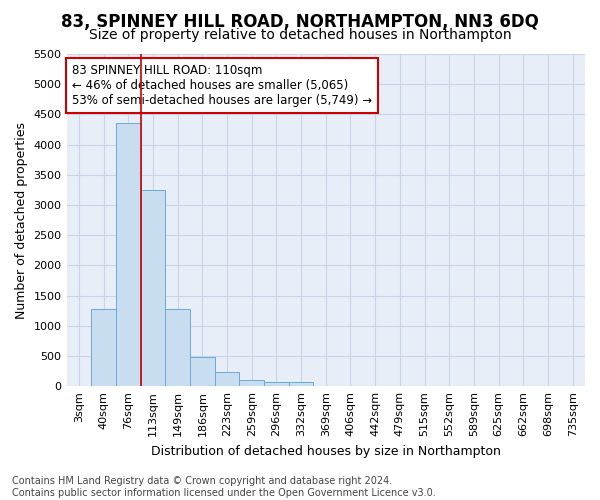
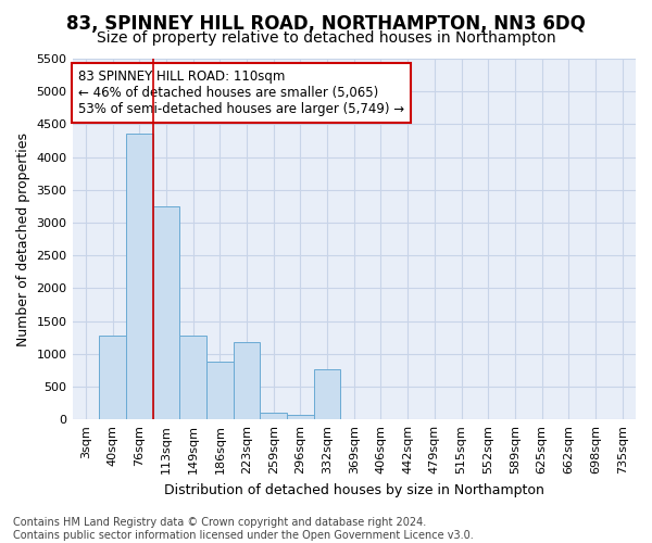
186sqm: 480 -> 880
223sqm: 240 -> 1180
332sqm: 80 -> 760
